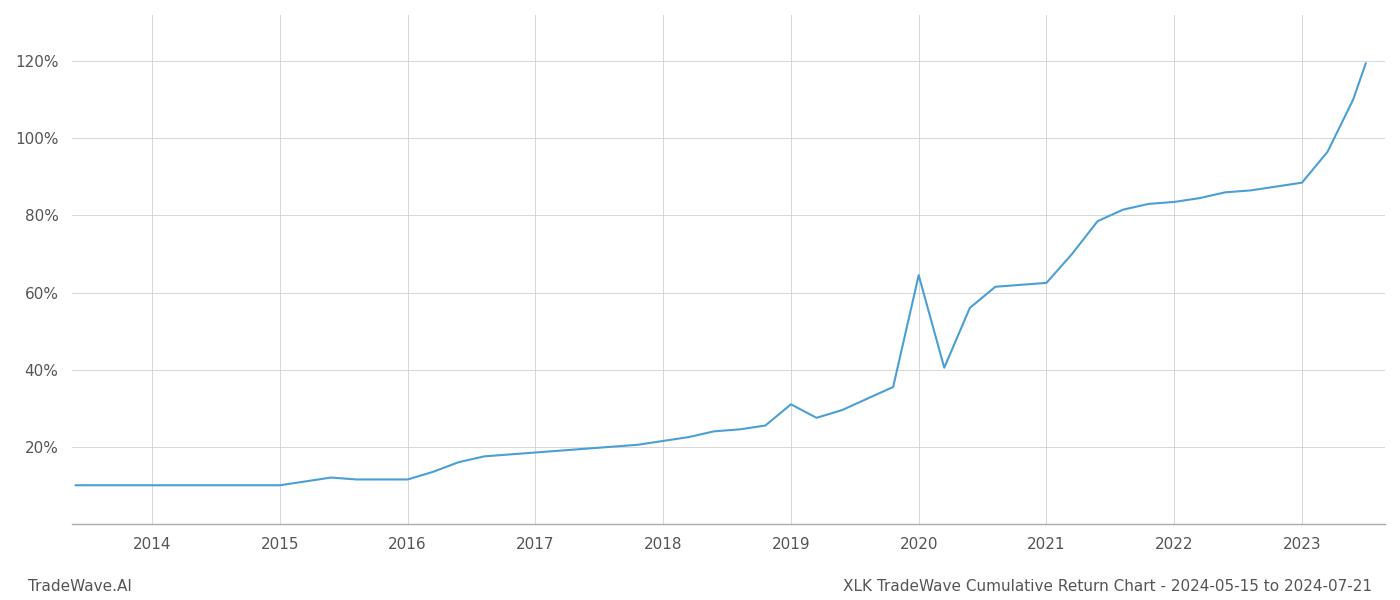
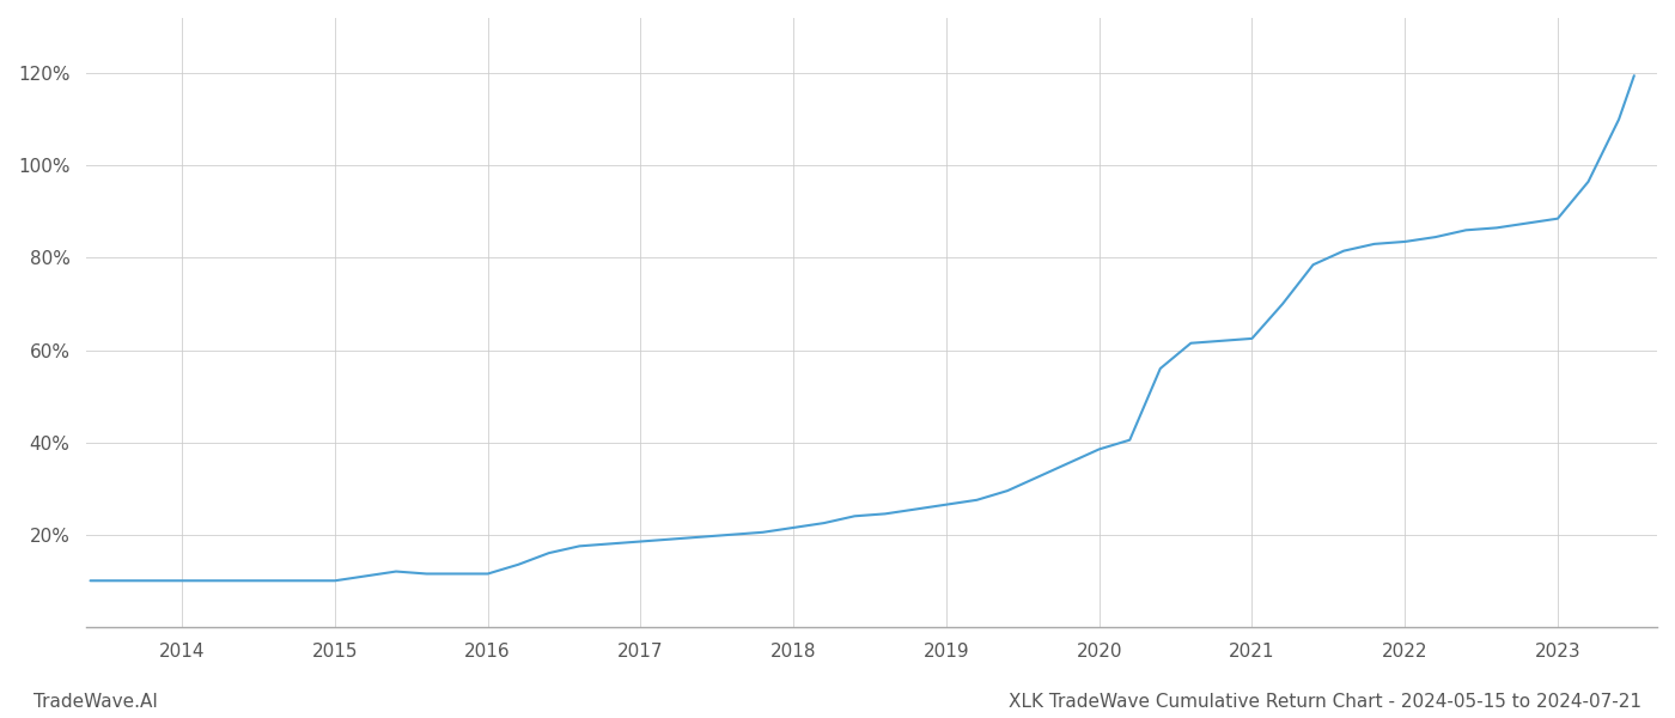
2019: 31.0% -> 26.5%
2020: 64.5% -> 38.5%
